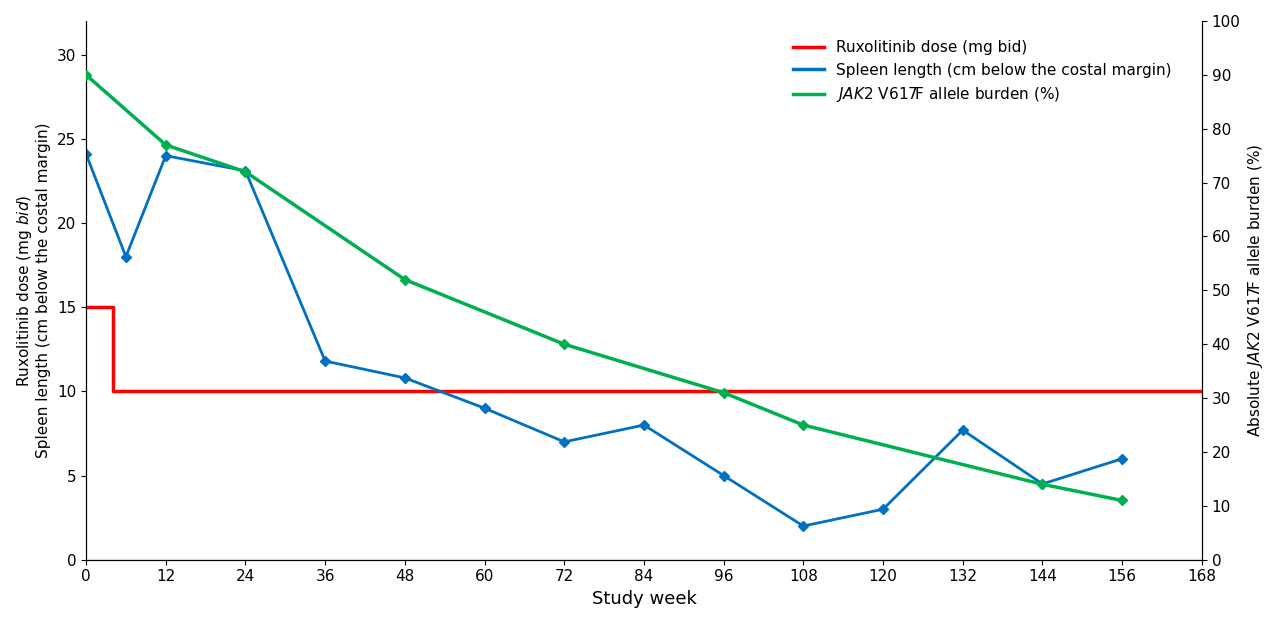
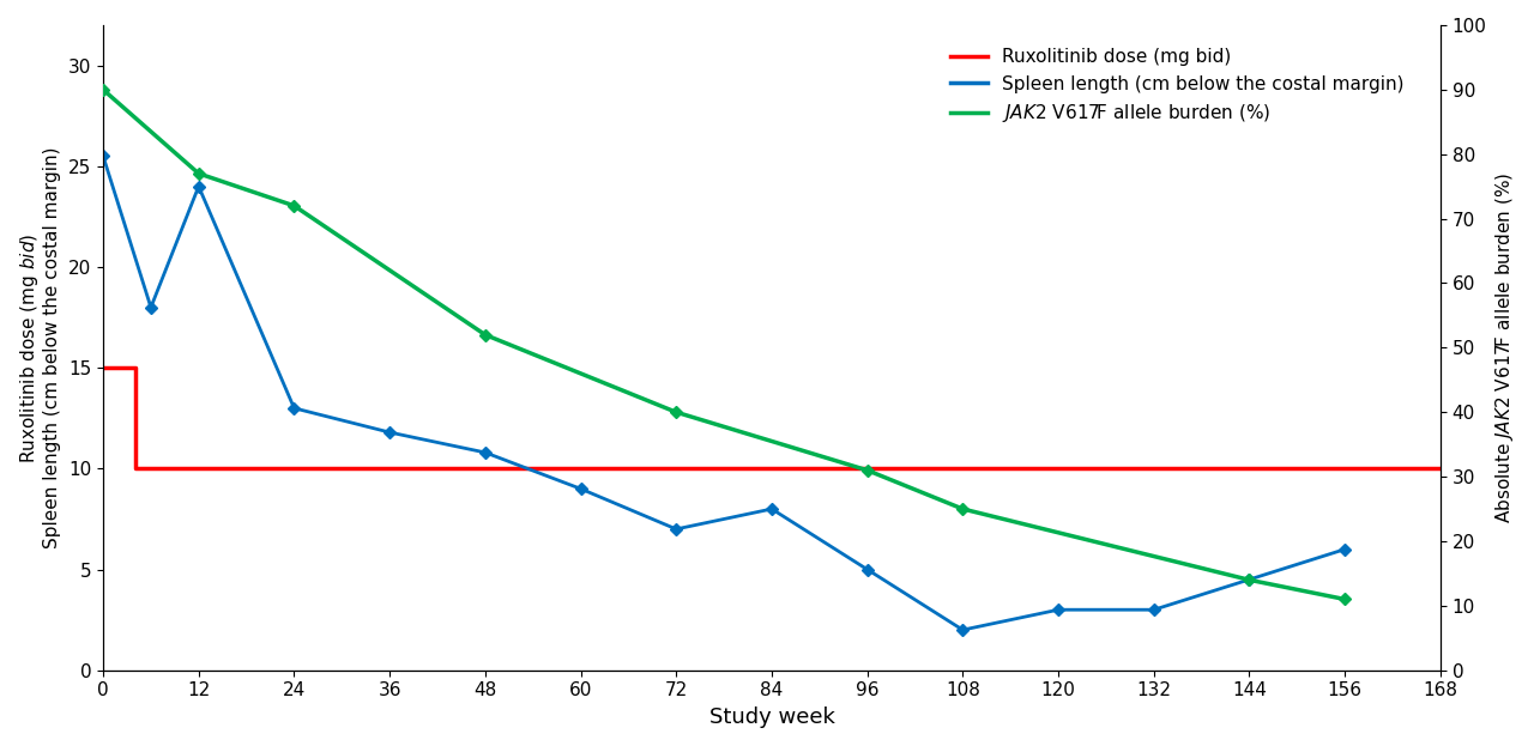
Spleen length (cm below the costal margin)/0: 24.1 -> 25.5
Spleen length (cm below the costal margin)/24: 23.1 -> 13.0
Spleen length (cm below the costal margin)/132: 7.7 -> 3.0
